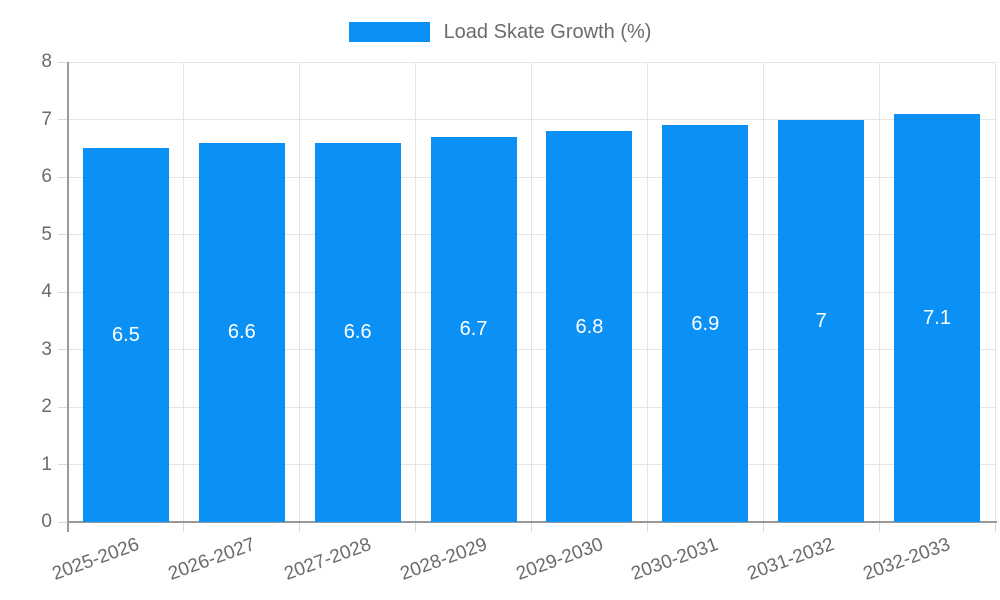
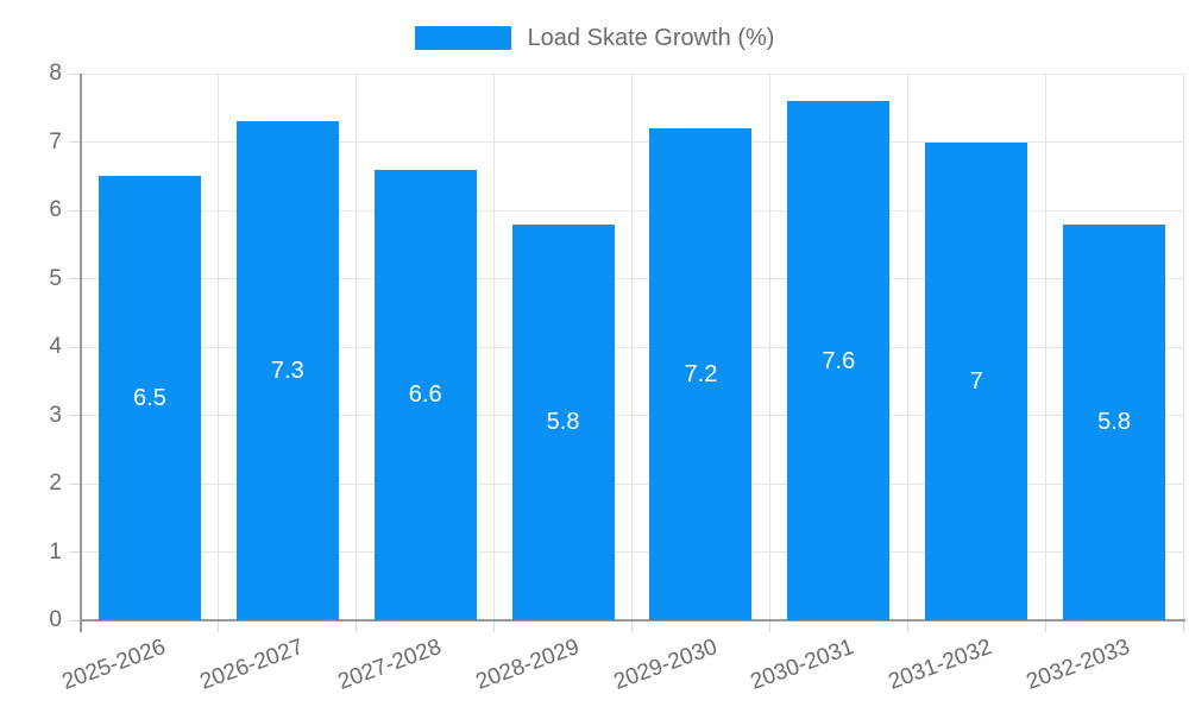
2026-2027: 6.6 -> 7.3
2028-2029: 6.7 -> 5.8
2029-2030: 6.8 -> 7.2
2030-2031: 6.9 -> 7.6
2032-2033: 7.1 -> 5.8
